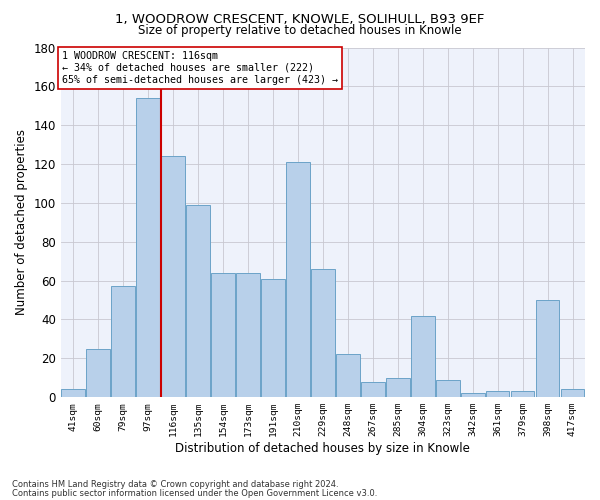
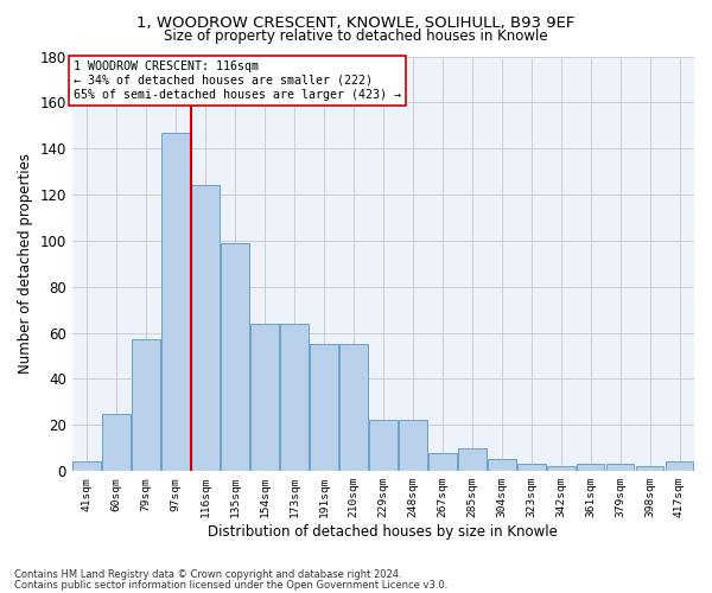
97sqm: 154 -> 147
191sqm: 61 -> 55
210sqm: 121 -> 55
229sqm: 66 -> 22
304sqm: 42 -> 5
323sqm: 9 -> 3
398sqm: 50 -> 2
